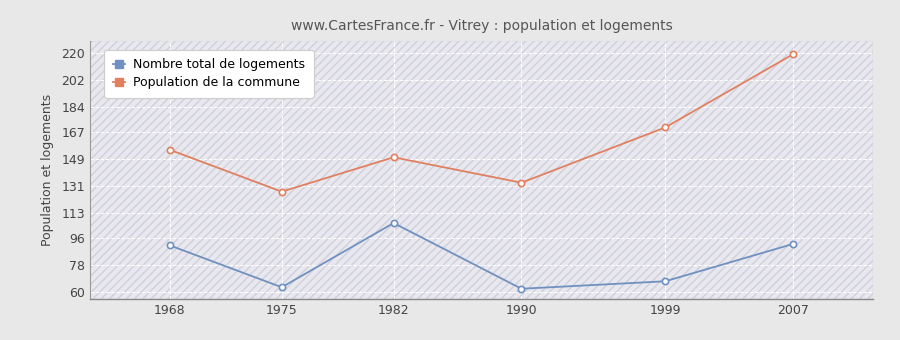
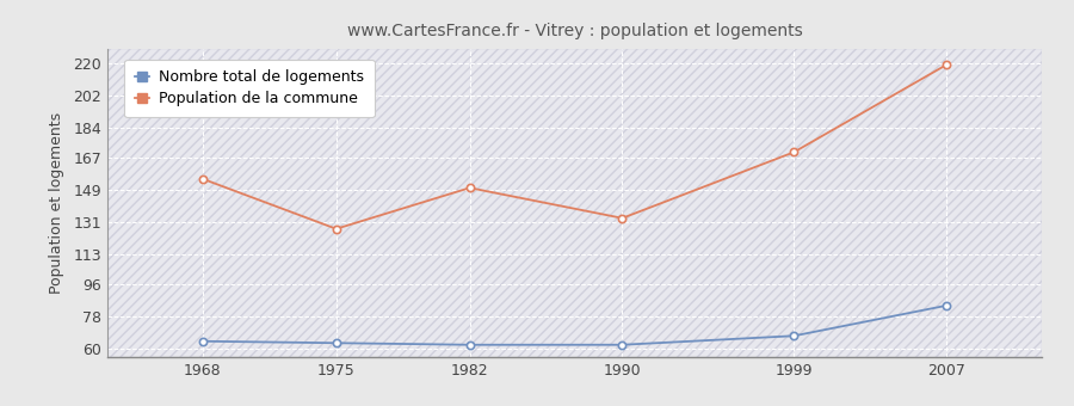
Nombre total de logements/1968: 91 -> 64
Nombre total de logements/1982: 106 -> 62
Nombre total de logements/2007: 92 -> 84
